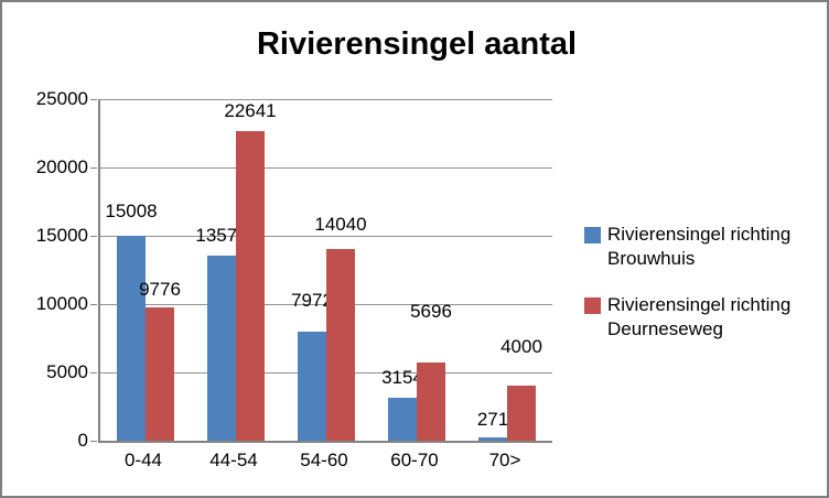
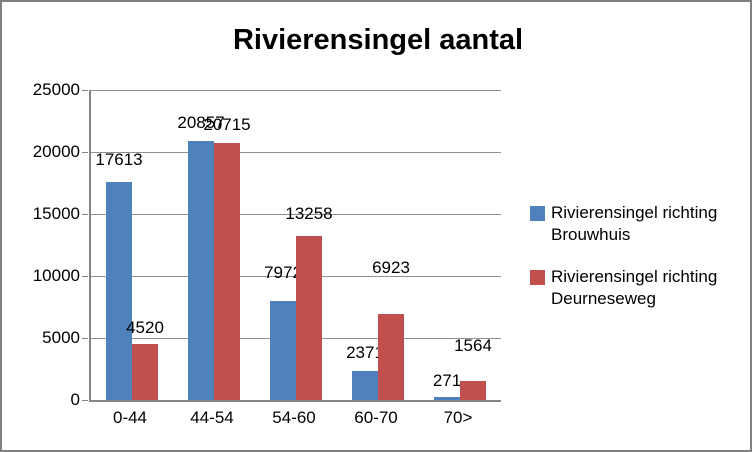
Rivierensingel richting Brouwhuis/0-44: 15008 -> 17613
Rivierensingel richting Deurneseweg/0-44: 9776 -> 4520
Rivierensingel richting Brouwhuis/44-54: 13571 -> 20857
Rivierensingel richting Deurneseweg/44-54: 22641 -> 20715
Rivierensingel richting Deurneseweg/54-60: 14040 -> 13258
Rivierensingel richting Brouwhuis/60-70: 3154 -> 2371
Rivierensingel richting Deurneseweg/60-70: 5696 -> 6923
Rivierensingel richting Deurneseweg/70>: 4000 -> 1564
